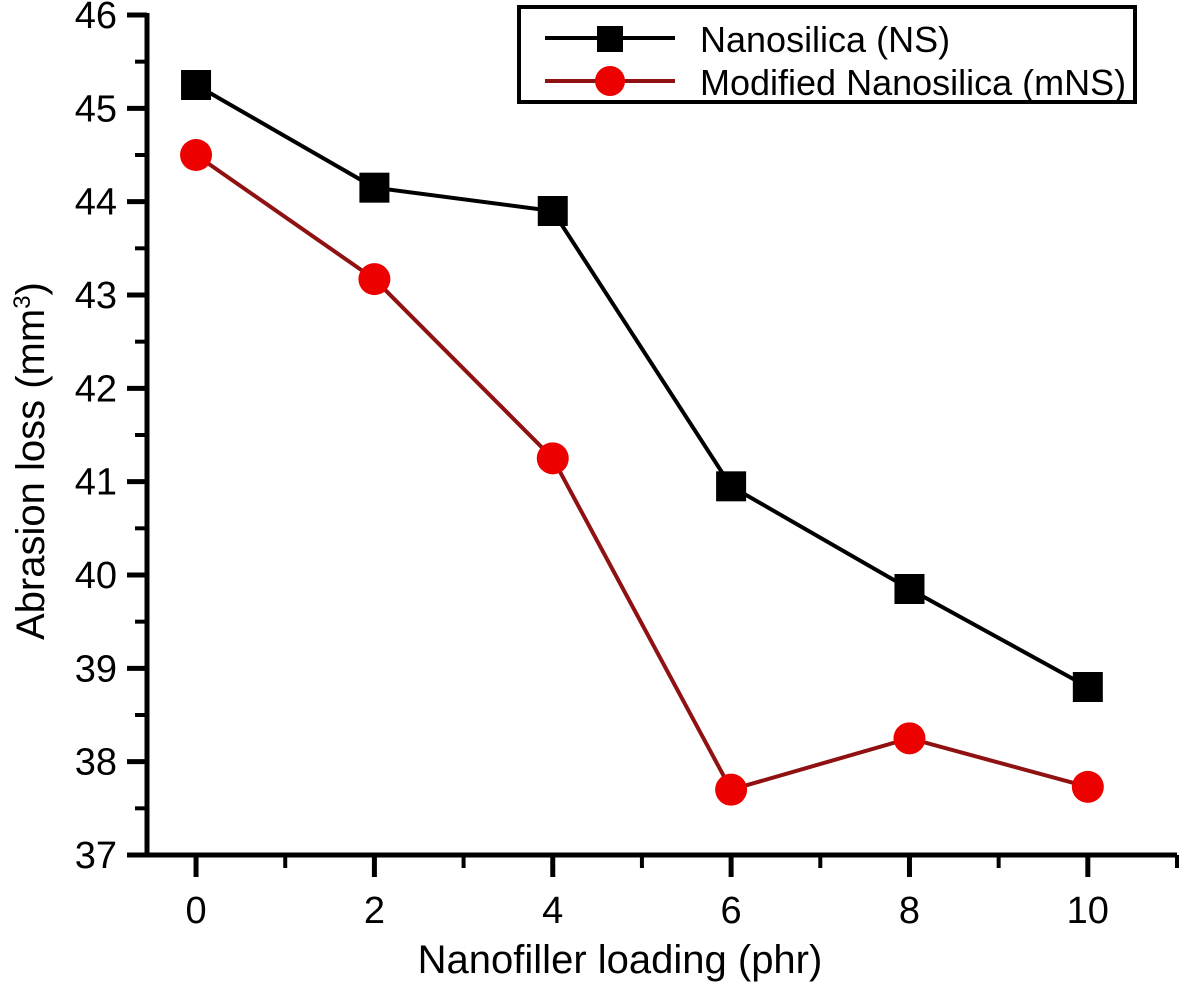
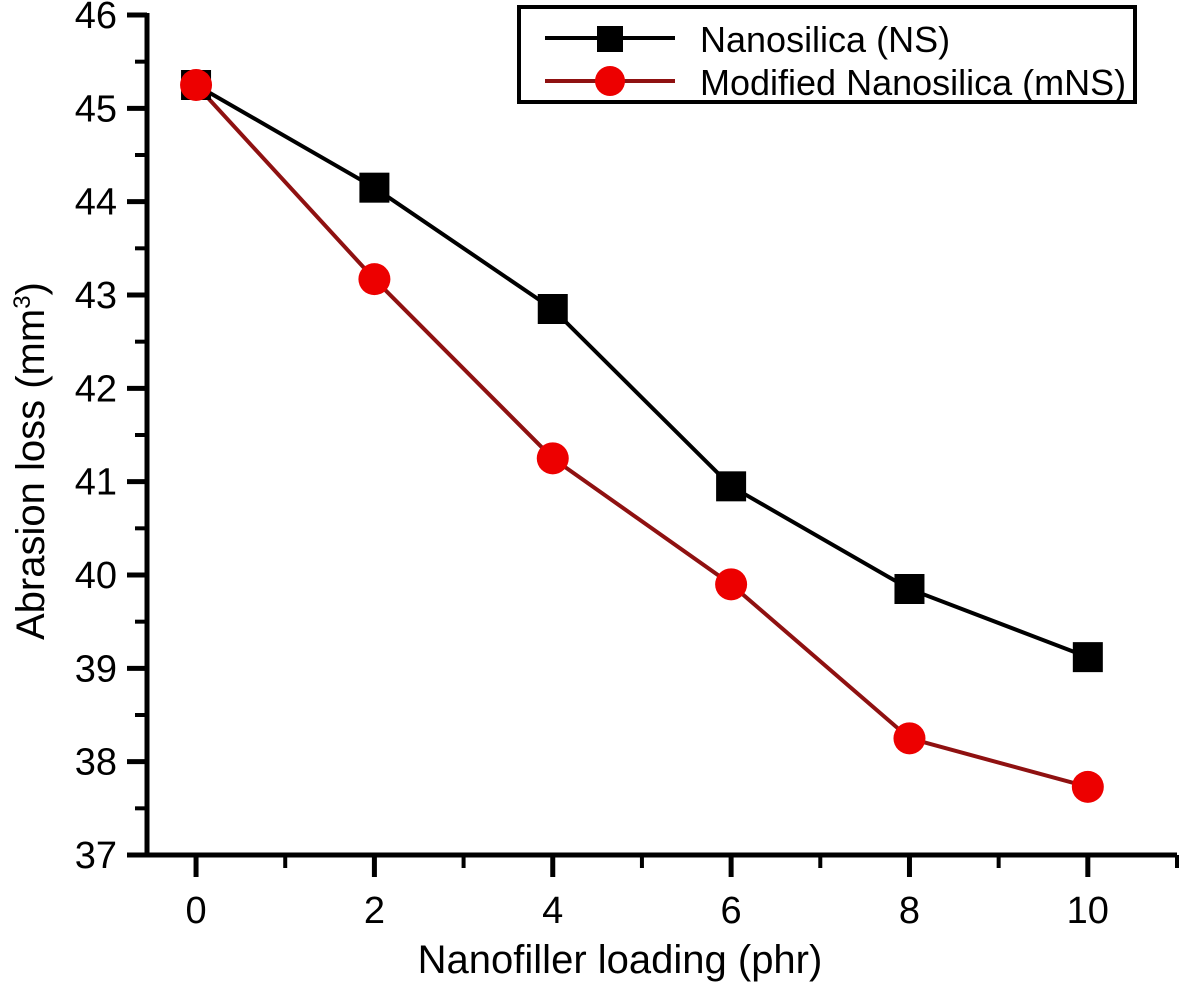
Modified Nanosilica (mNS)/0: 44.5 -> 45.2
Nanosilica (NS)/4: 43.9 -> 42.9
Modified Nanosilica (mNS)/6: 37.7 -> 39.9
Nanosilica (NS)/10: 38.8 -> 39.1
